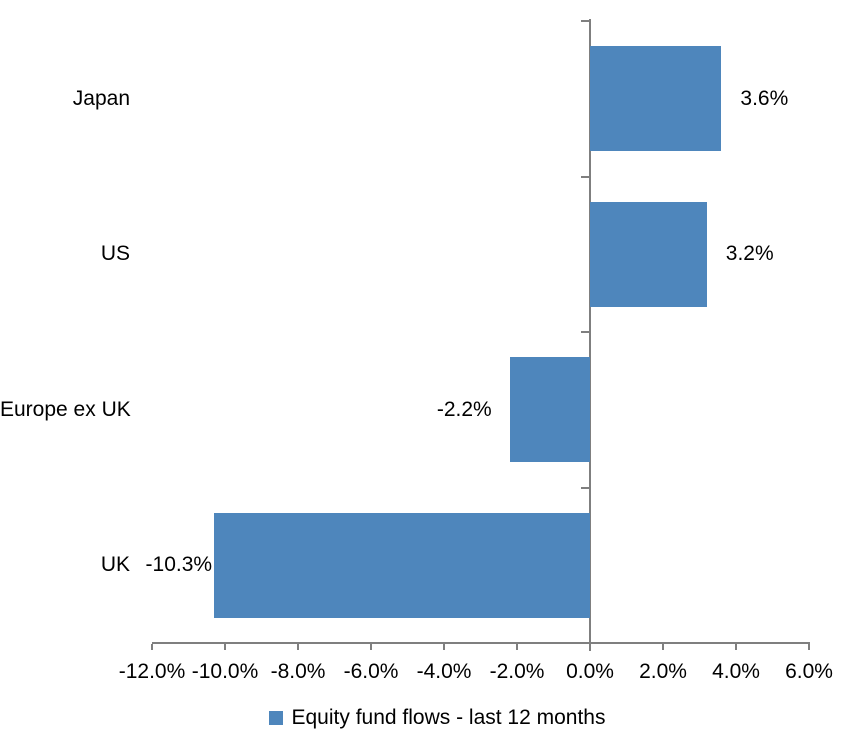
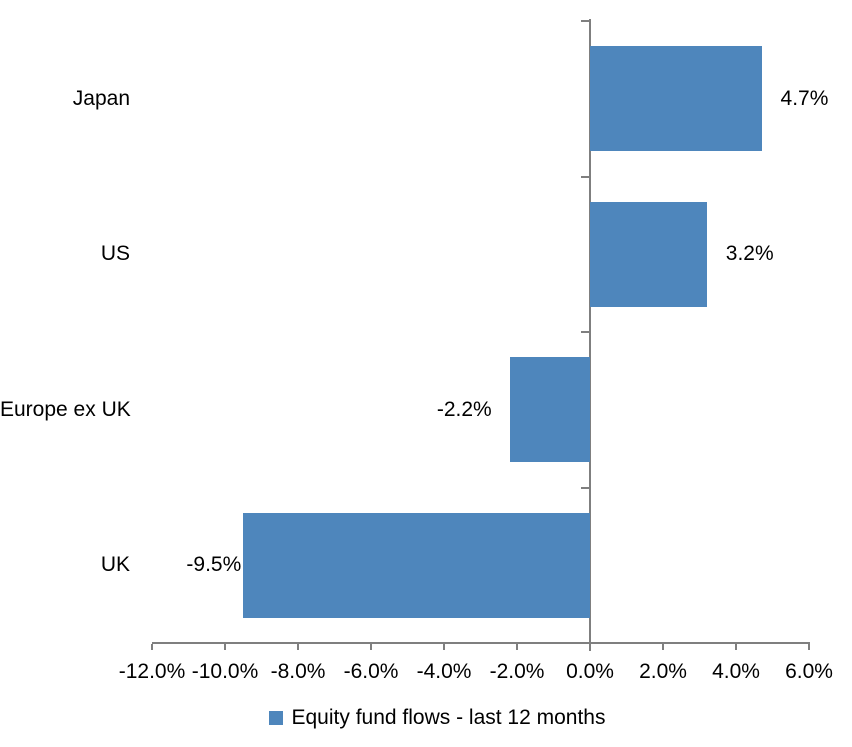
Japan: 3.6% -> 4.7%
UK: -10.3% -> -9.5%
